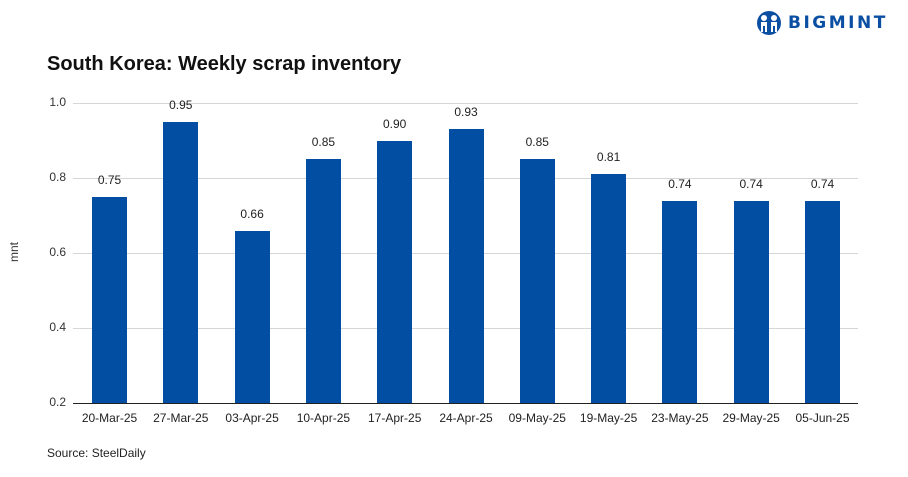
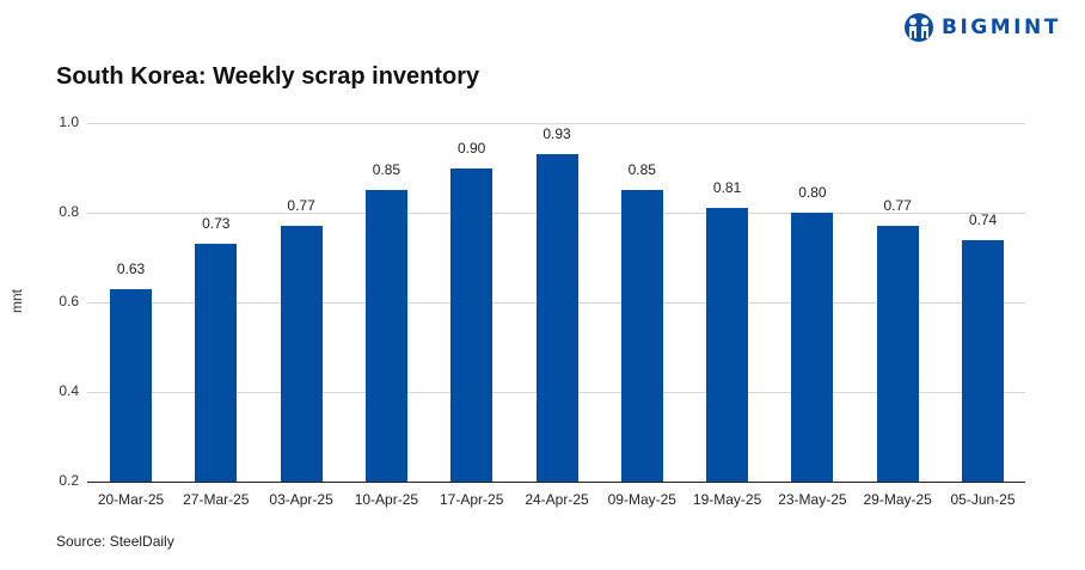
20-Mar-25: 0.75 -> 0.63
27-Mar-25: 0.95 -> 0.73
03-Apr-25: 0.66 -> 0.77
23-May-25: 0.74 -> 0.80
29-May-25: 0.74 -> 0.77
